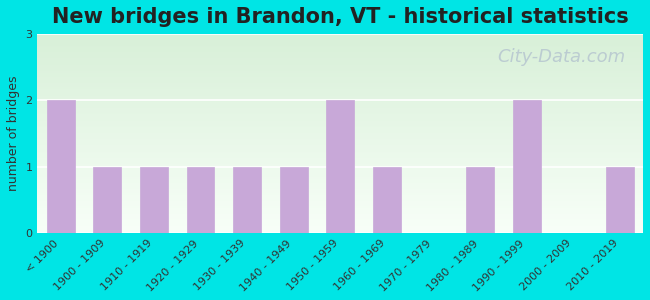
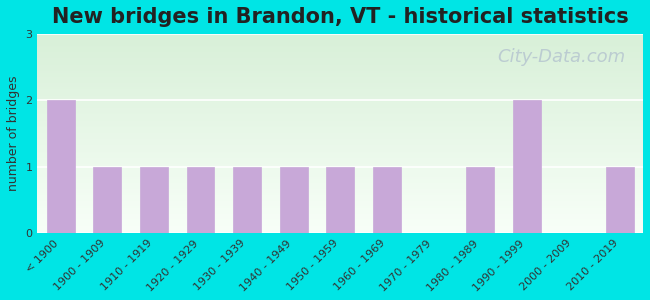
1950 - 1959: 2 -> 1
